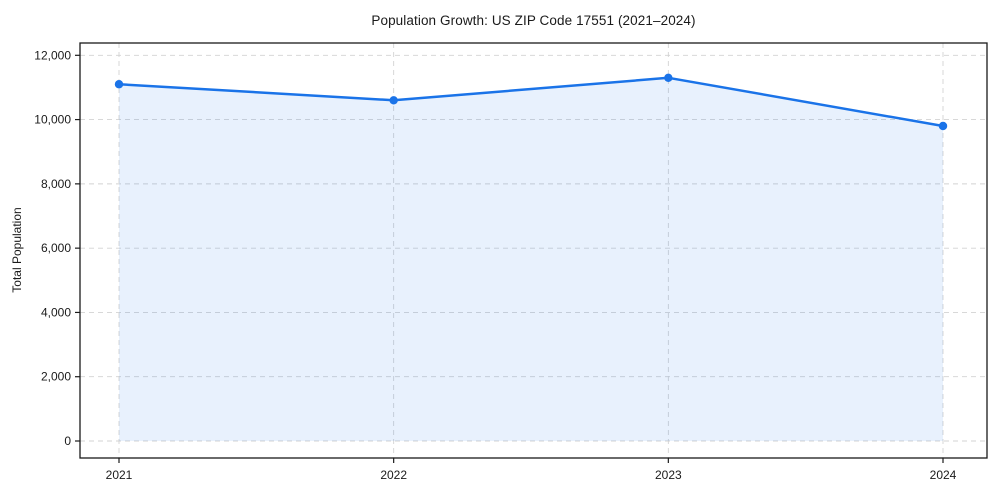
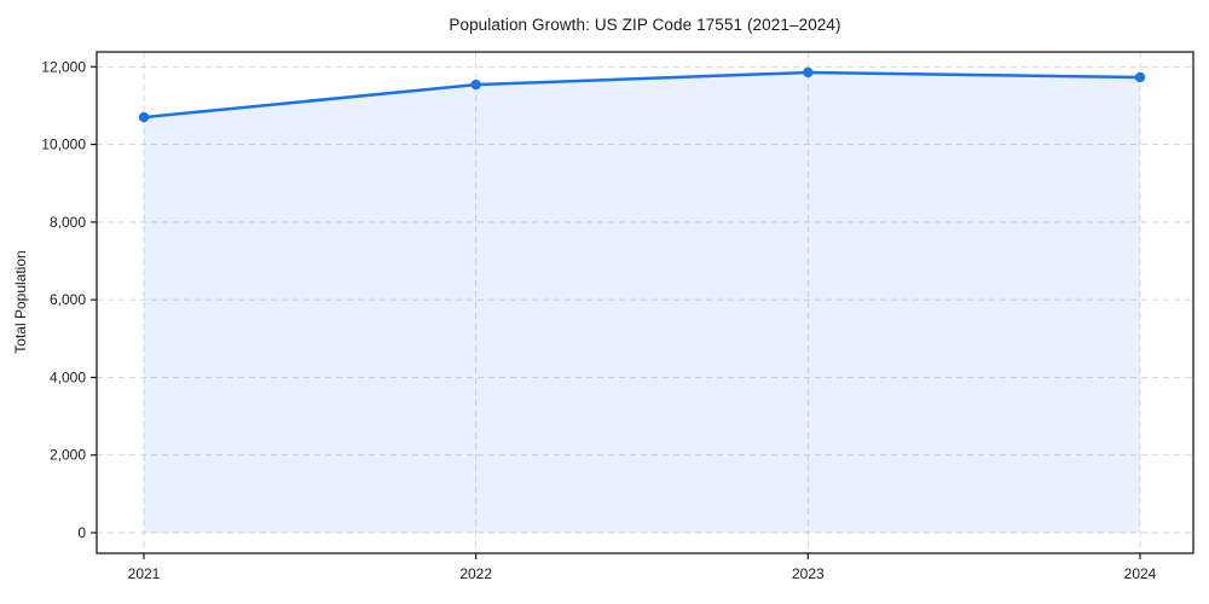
2021: 11100 -> 10700
2022: 10600 -> 11500
2023: 11300 -> 11900
2024: 9800 -> 11700
